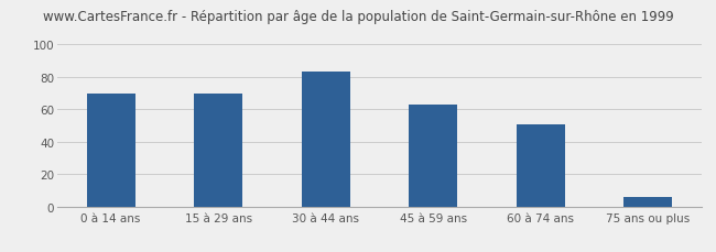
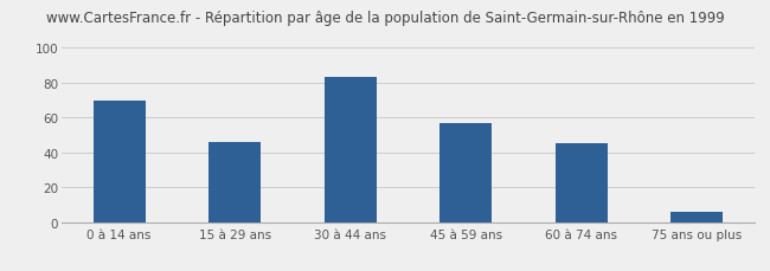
15 à 29 ans: 70 -> 46
45 à 59 ans: 63 -> 57
60 à 74 ans: 51 -> 45
